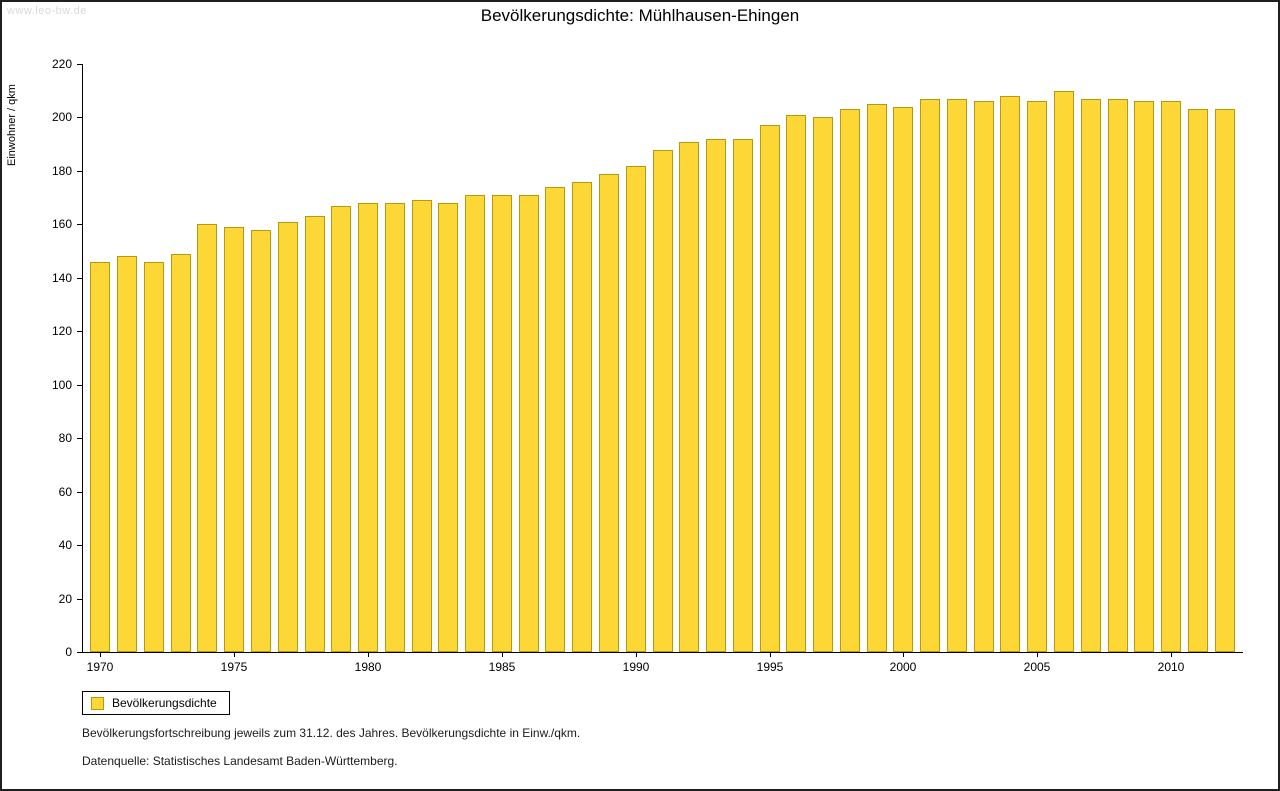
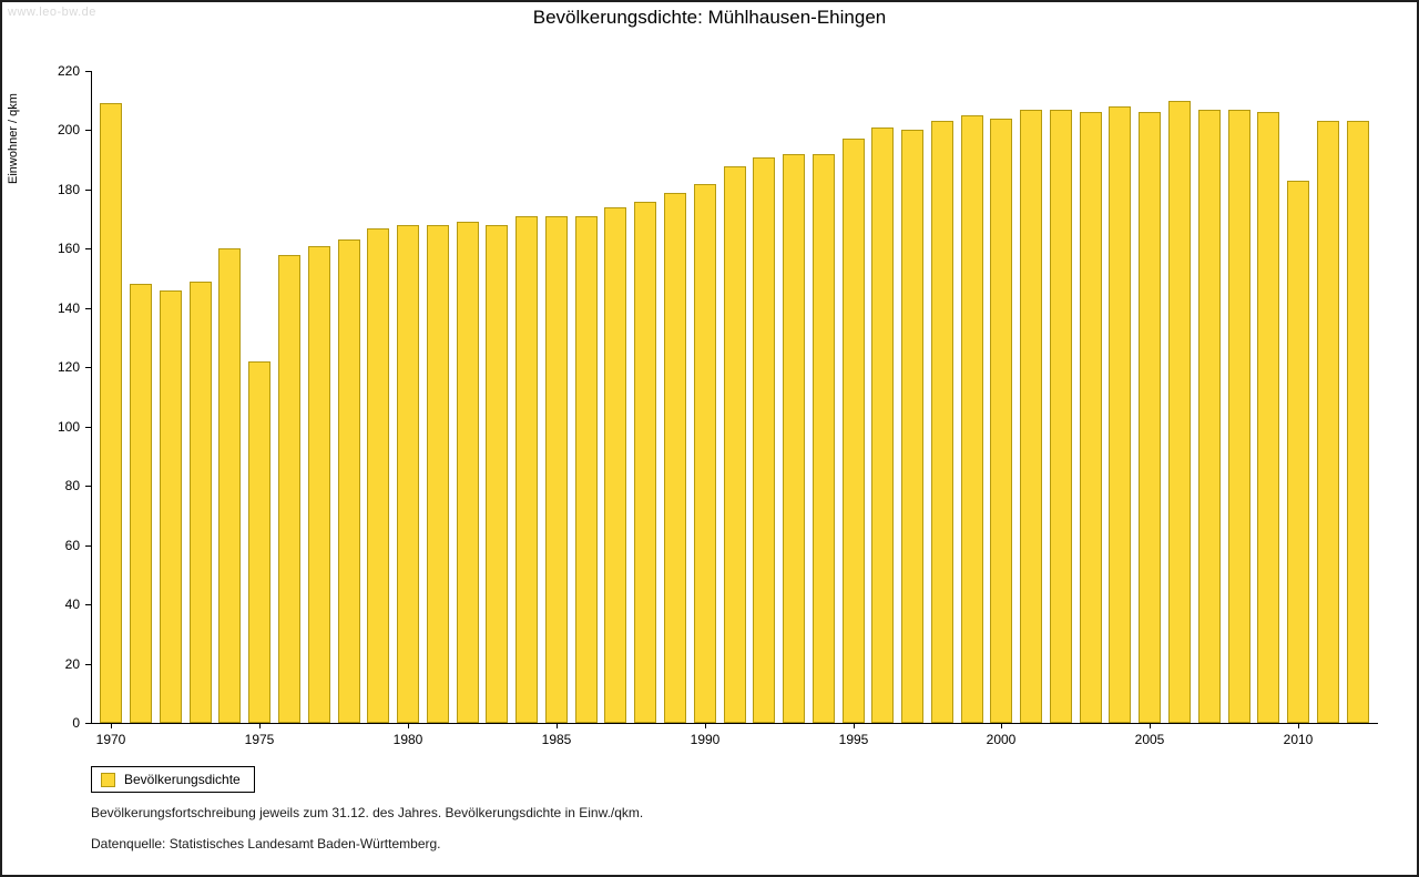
1970: 146 -> 209
1975: 159 -> 122
2010: 206 -> 183
